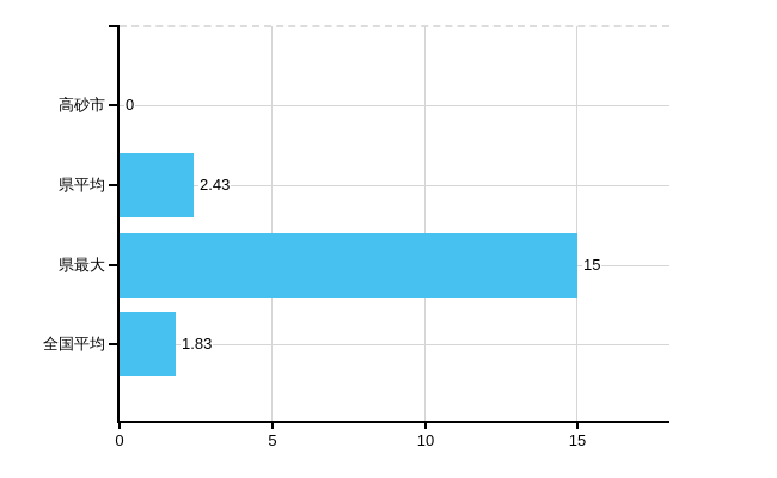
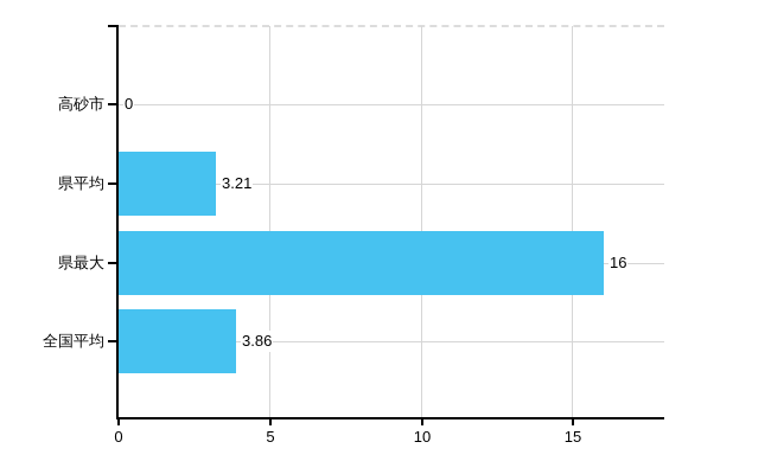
県平均: 2.43 -> 3.21
県最大: 15 -> 16
全国平均: 1.83 -> 3.86
